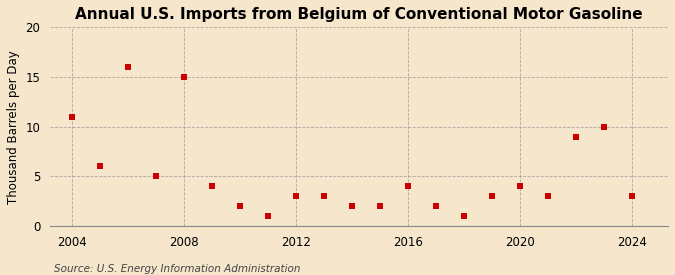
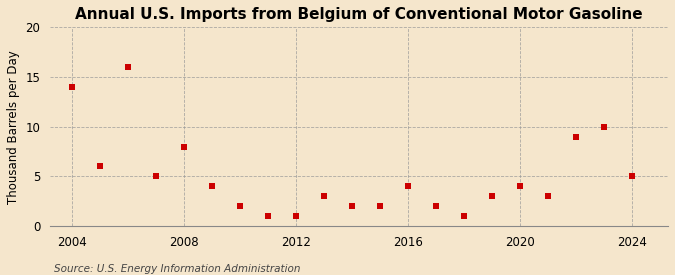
2004: 11 -> 14
2008: 15 -> 8
2012: 3 -> 1
2024: 3 -> 5
